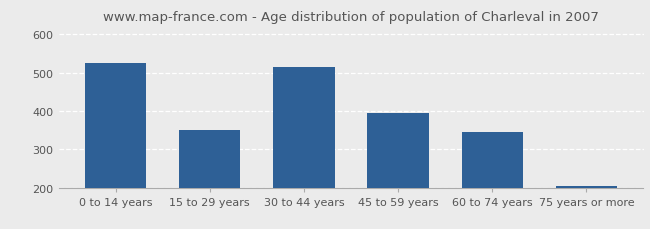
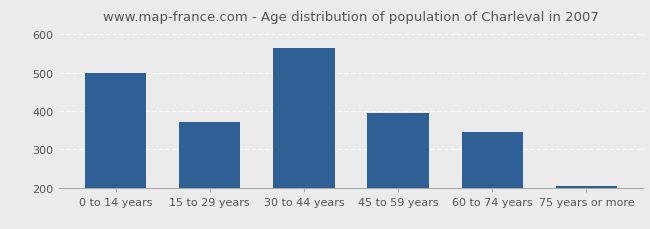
0 to 14 years: 525 -> 500
15 to 29 years: 350 -> 370
30 to 44 years: 515 -> 565
